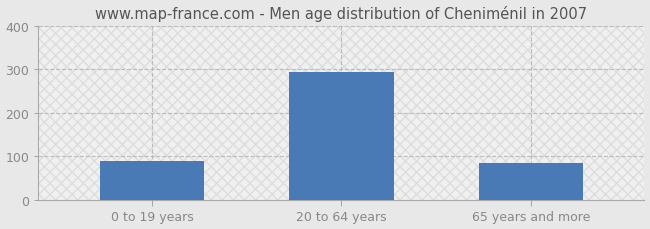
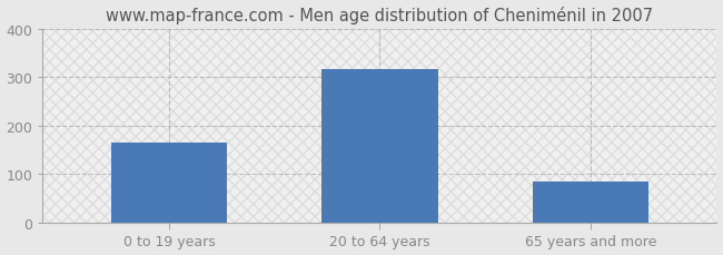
0 to 19 years: 90 -> 165
20 to 64 years: 295 -> 317
